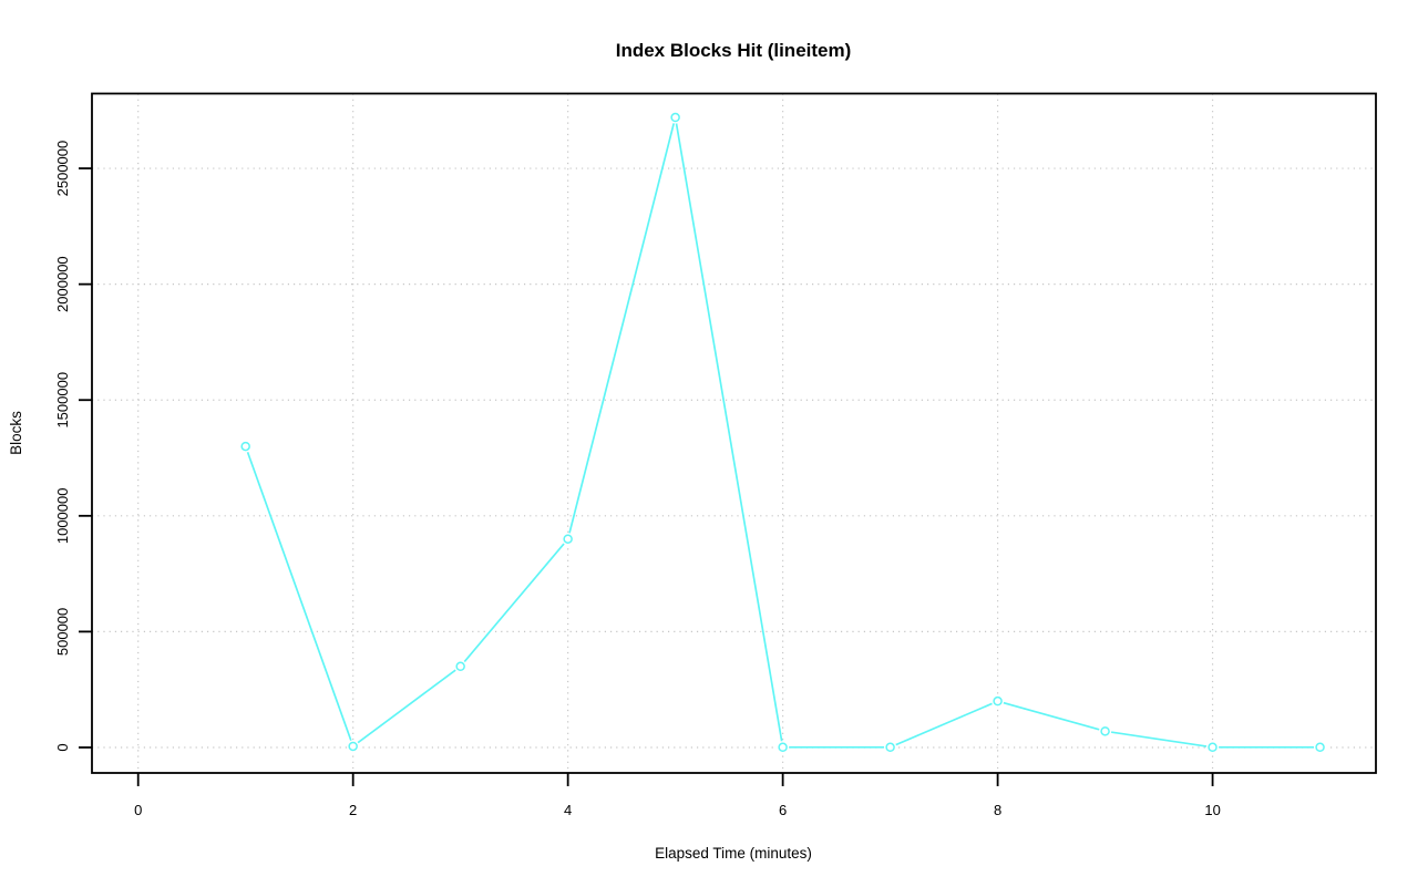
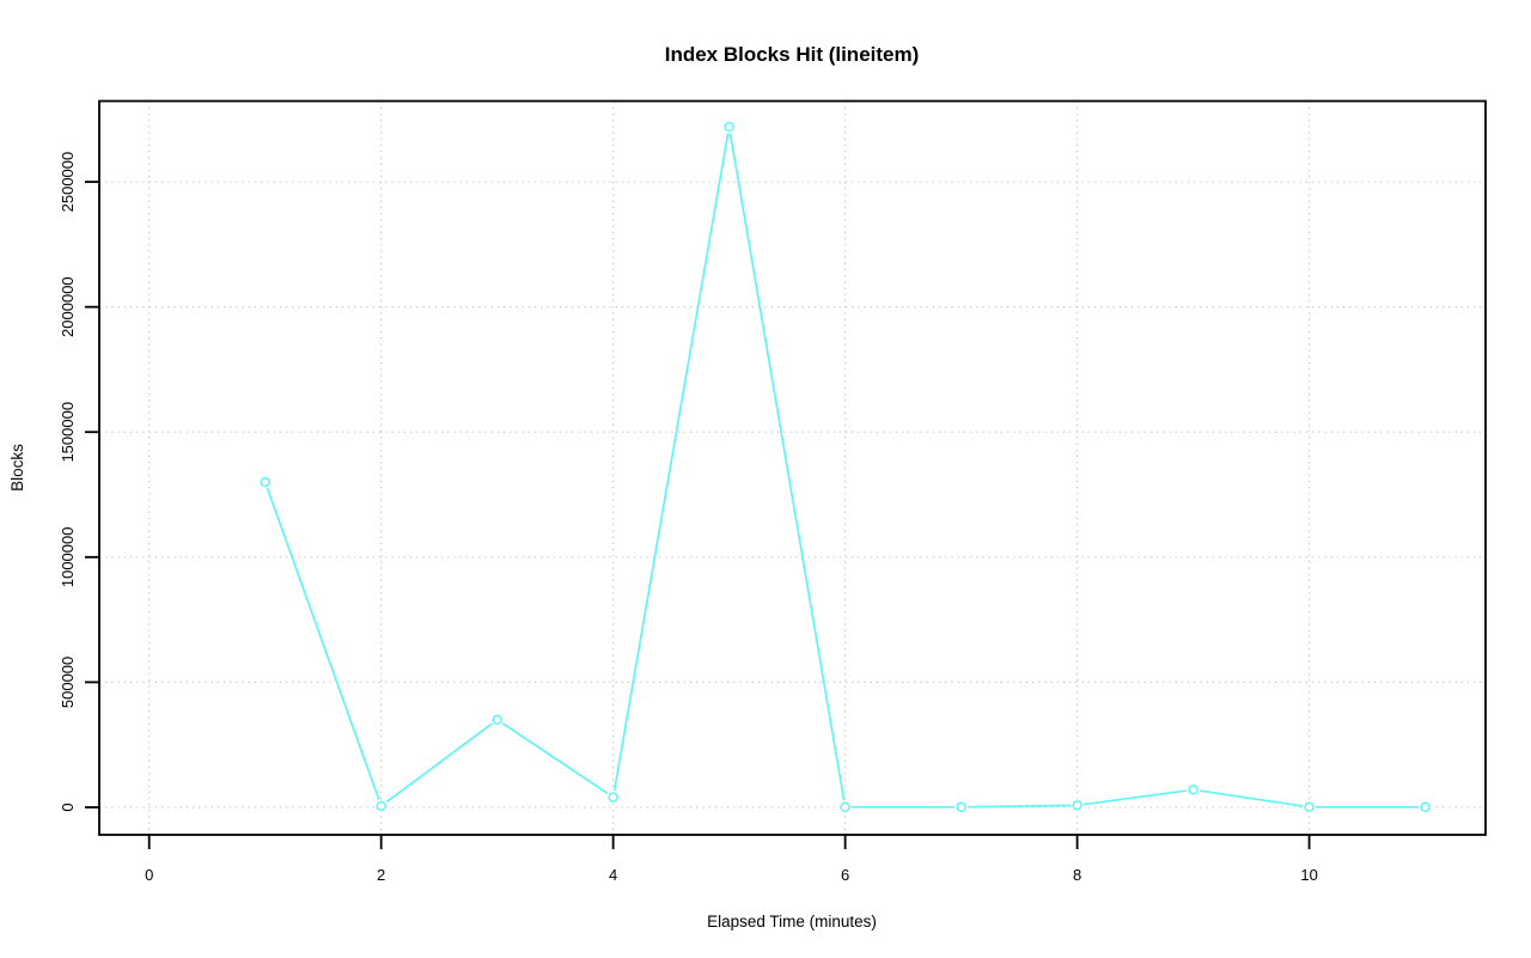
4: 900000 -> 40000
8: 200000 -> 10000
